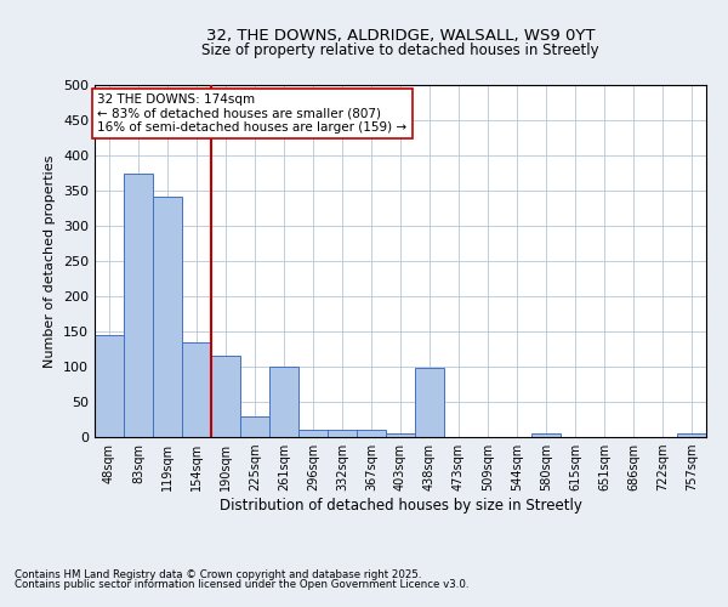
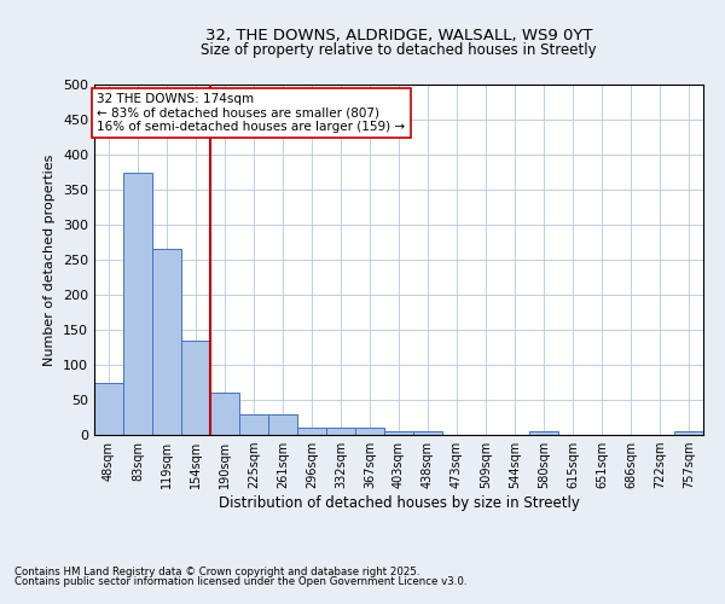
48sqm: 144 -> 75
119sqm: 342 -> 265
190sqm: 116 -> 60
261sqm: 100 -> 30
438sqm: 98 -> 5
